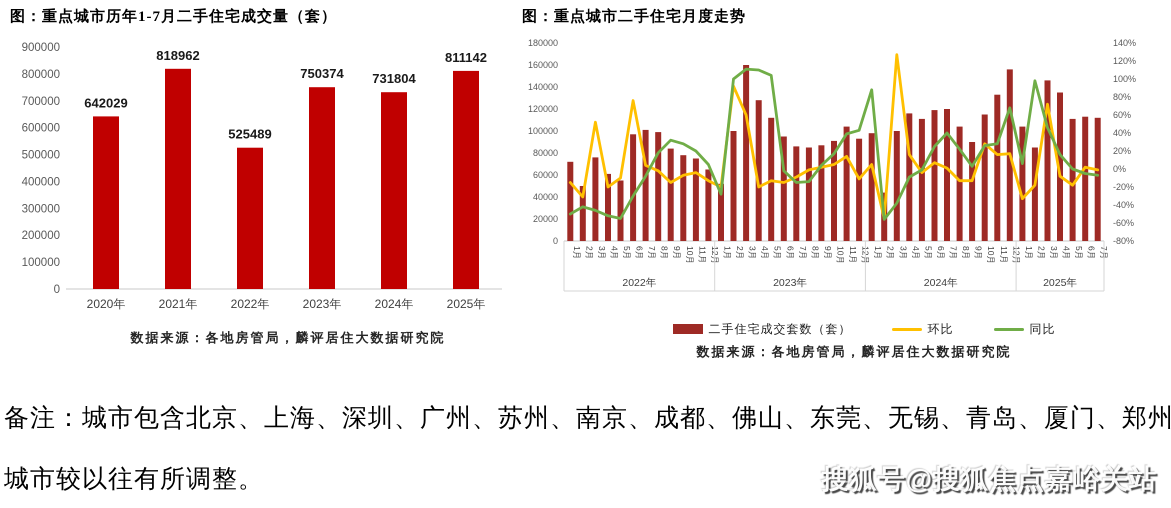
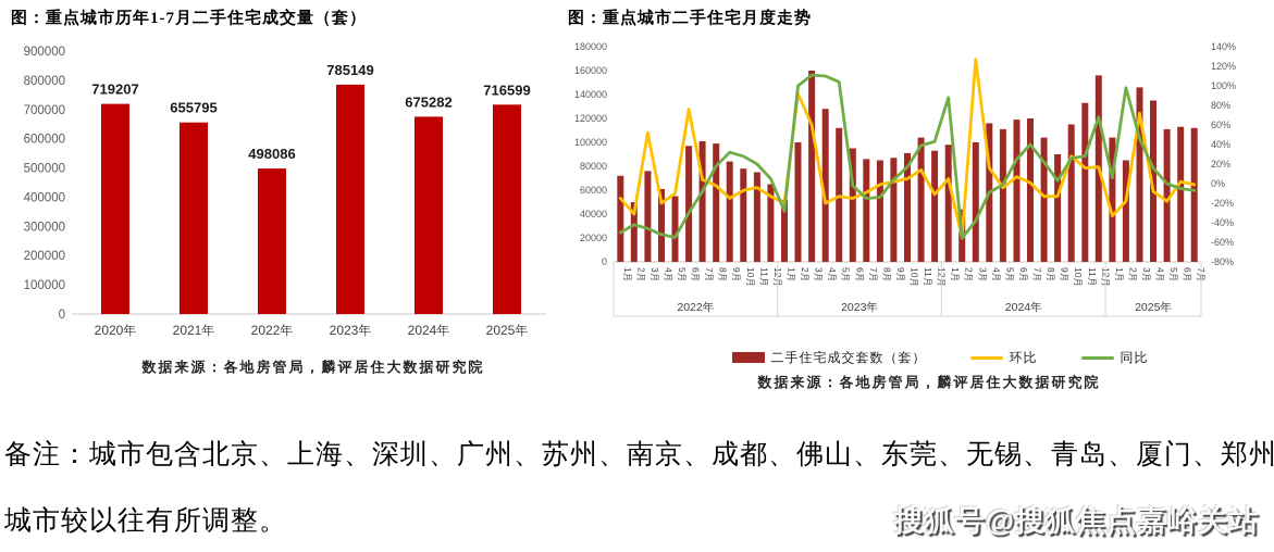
图：重点城市历年1-7月二手住宅成交量（套）/2020年: 642029 -> 719207
图：重点城市历年1-7月二手住宅成交量（套）/2021年: 818962 -> 655795
图：重点城市历年1-7月二手住宅成交量（套）/2022年: 525489 -> 498086
图：重点城市历年1-7月二手住宅成交量（套）/2023年: 750374 -> 785149
图：重点城市历年1-7月二手住宅成交量（套）/2024年: 731804 -> 675282
图：重点城市历年1-7月二手住宅成交量（套）/2025年: 811142 -> 716599
